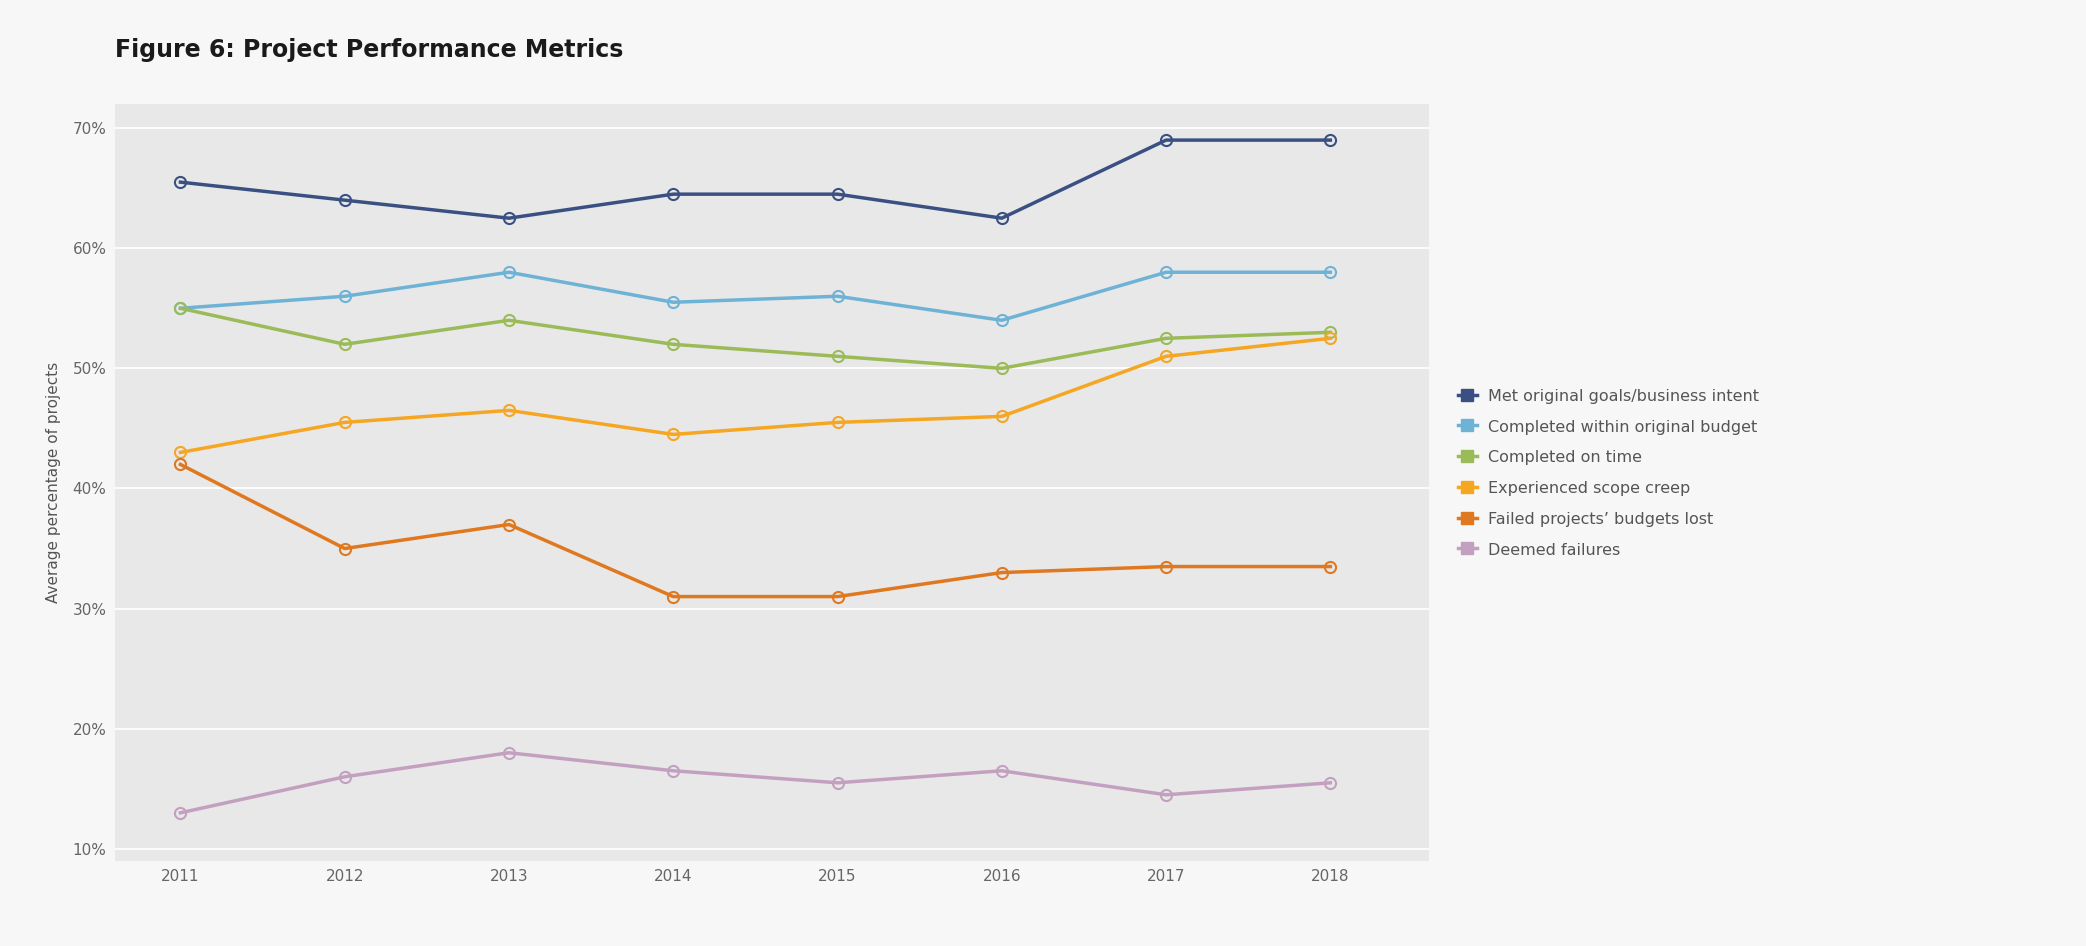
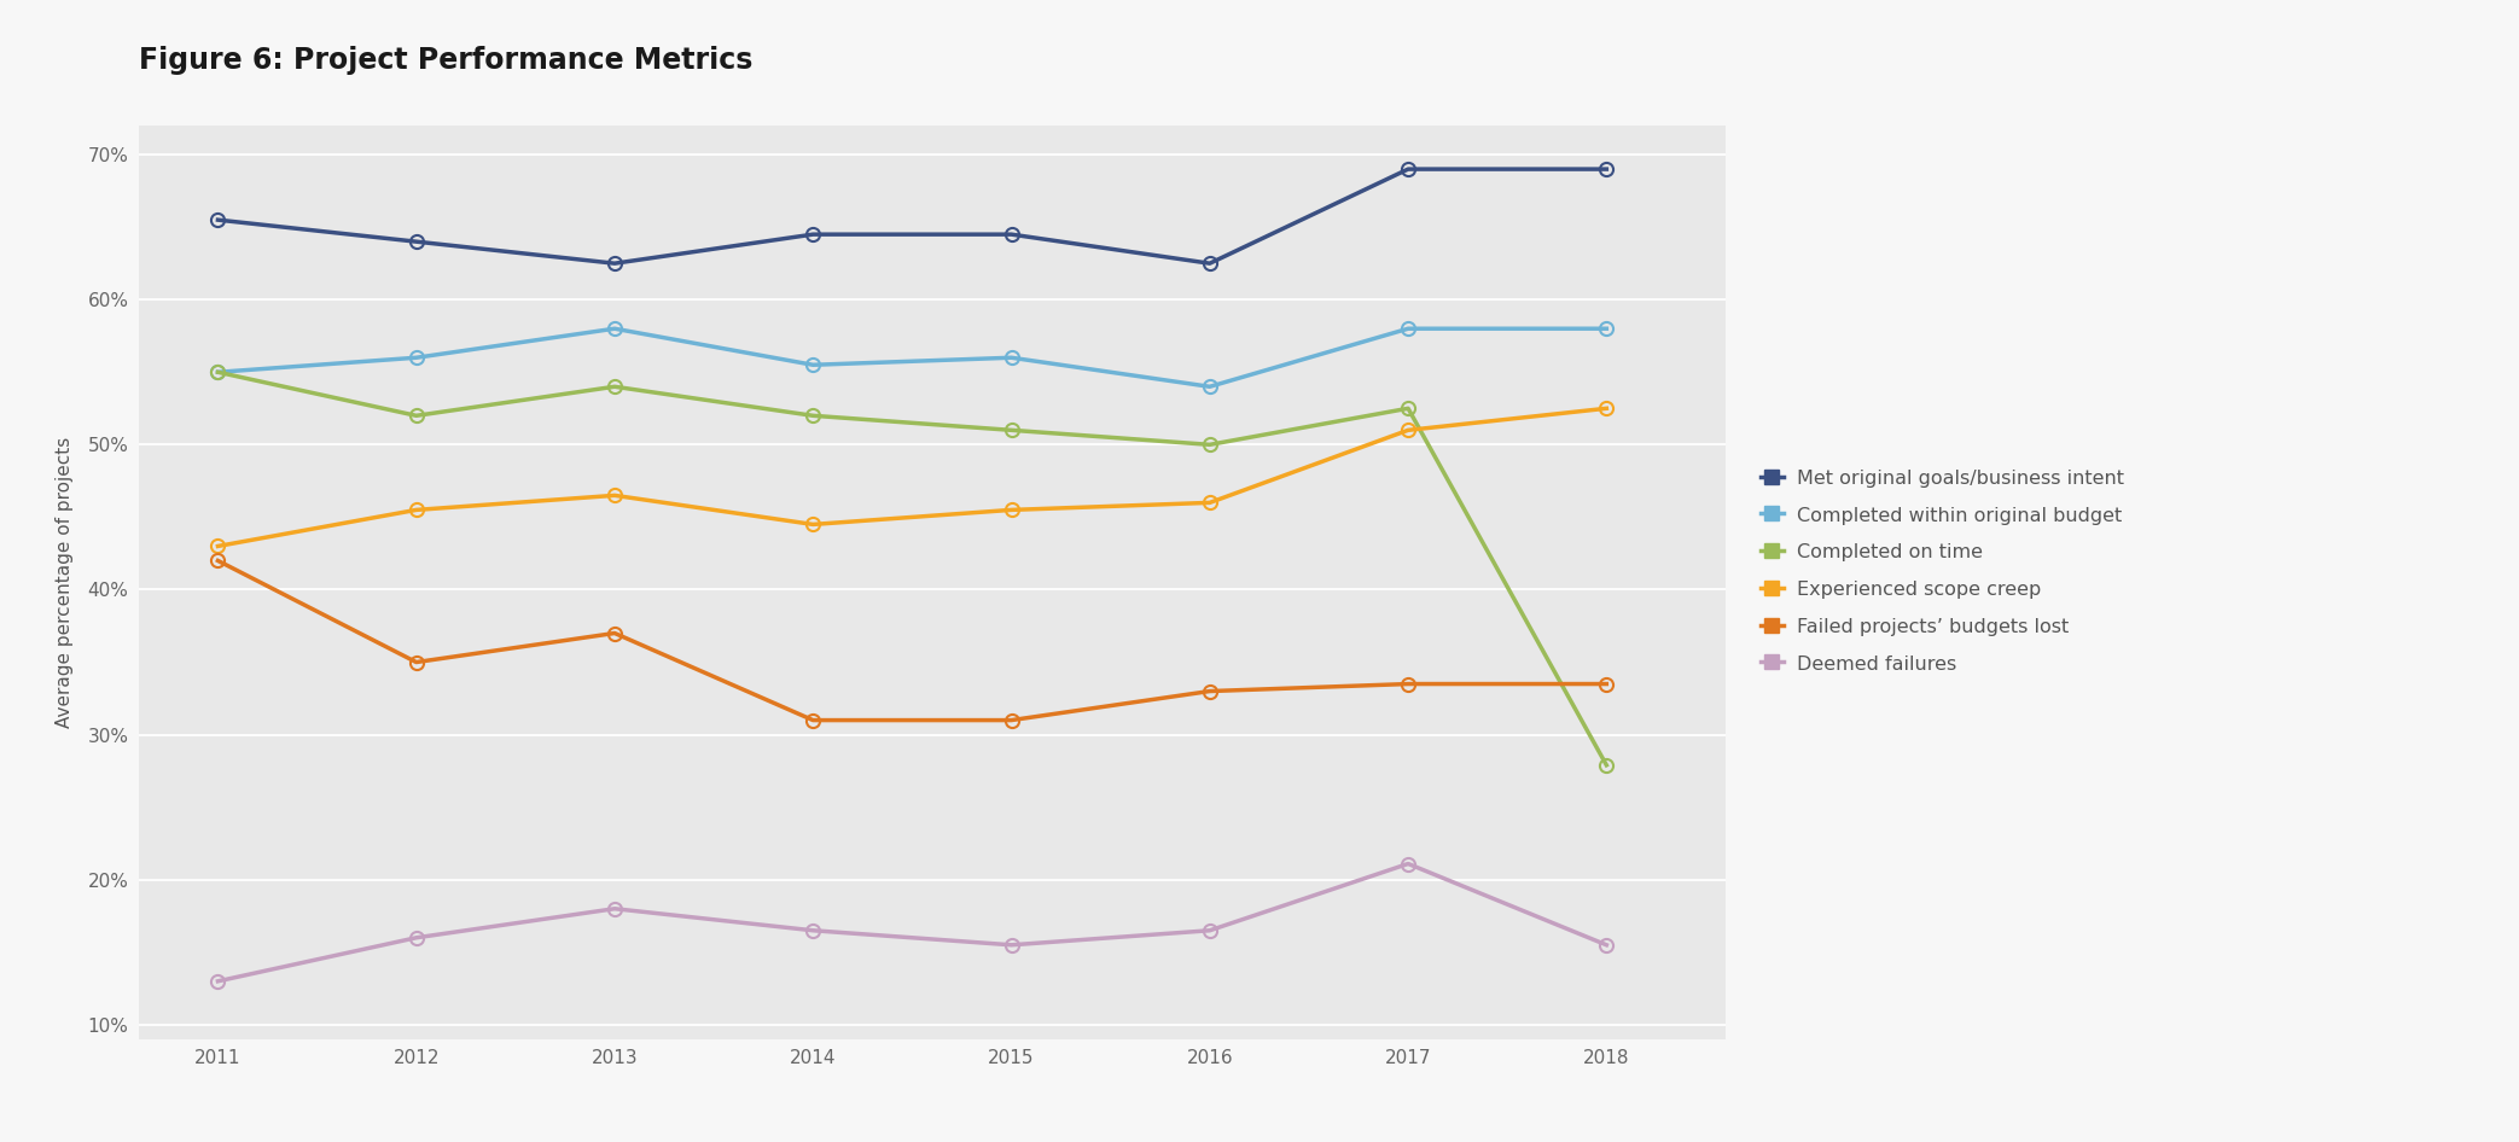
Deemed failures/2017: 14.5% -> 21.1%
Completed on time/2018: 53.0% -> 27.9%
